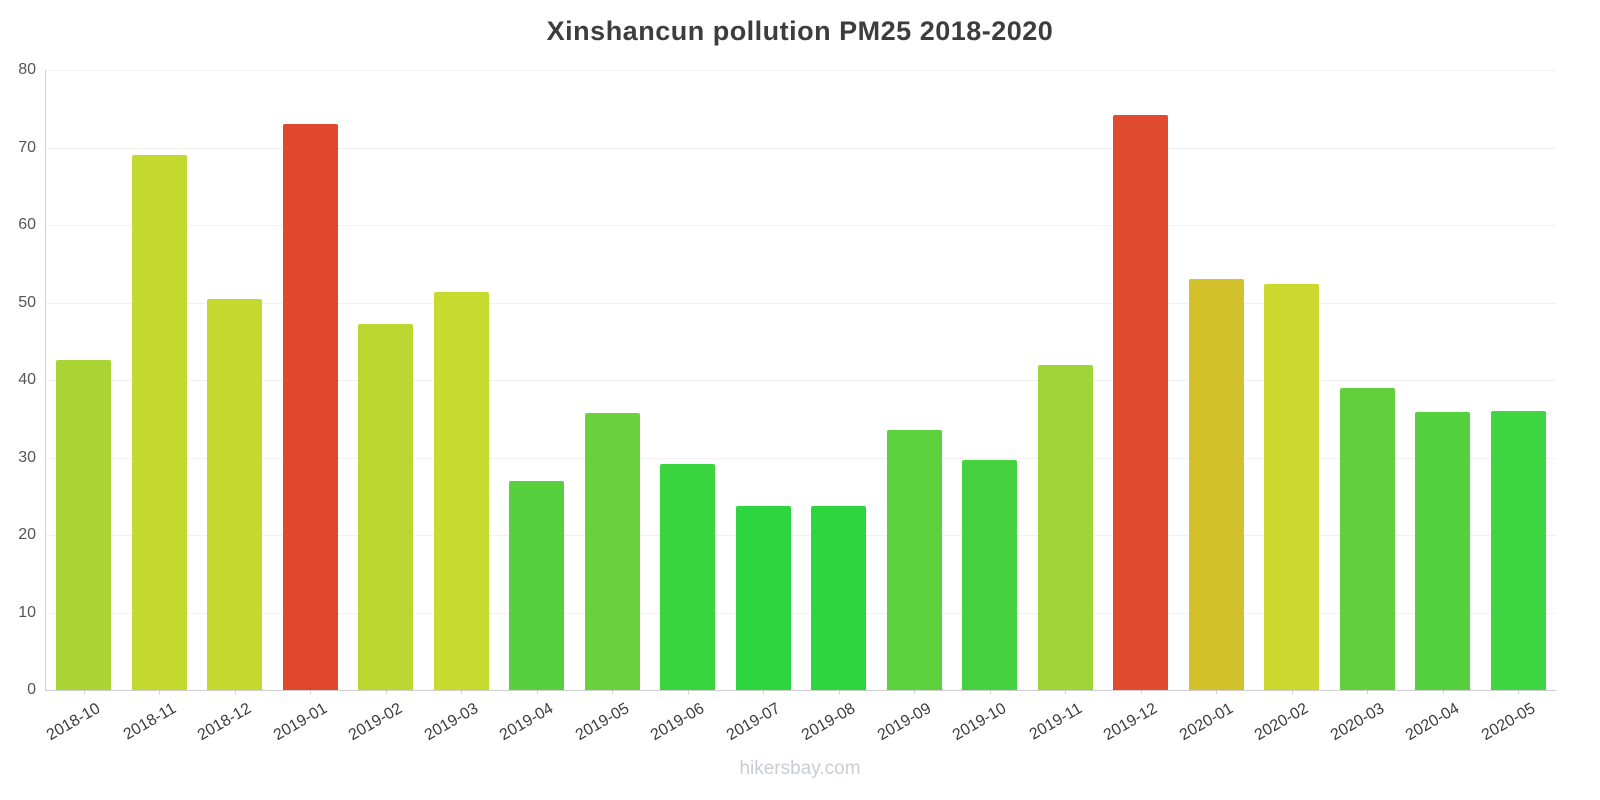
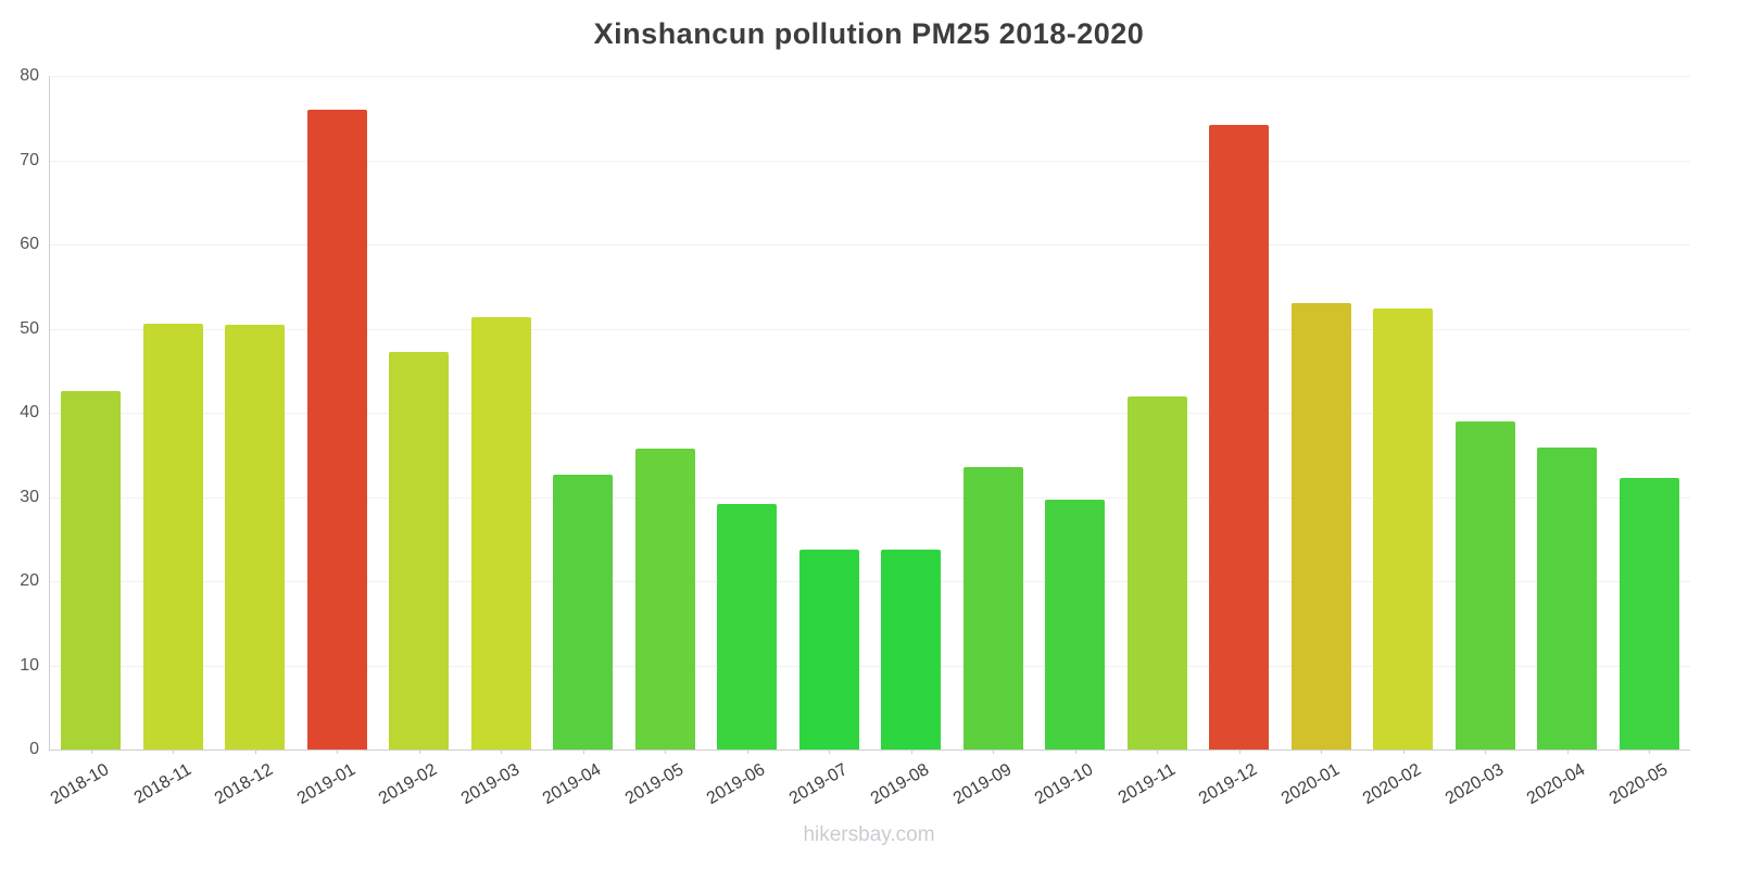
2018-11: 69 -> 51
2019-01: 73 -> 76
2019-04: 27 -> 33
2020-05: 36 -> 32
